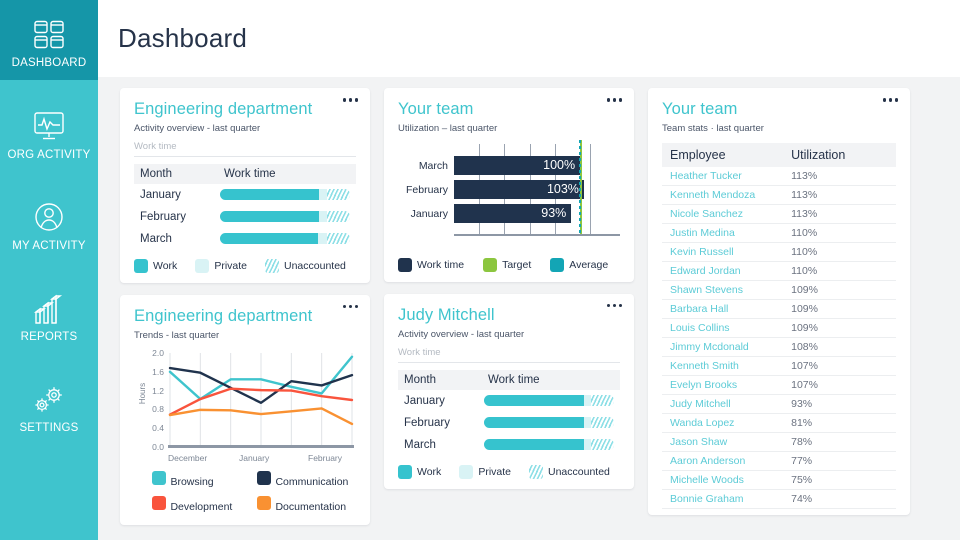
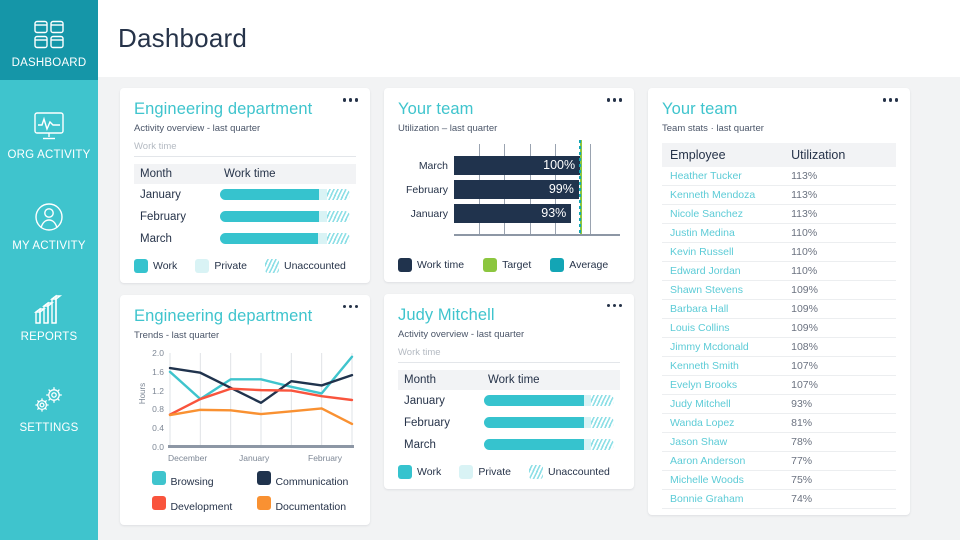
Your team/February: 103% -> 99%
